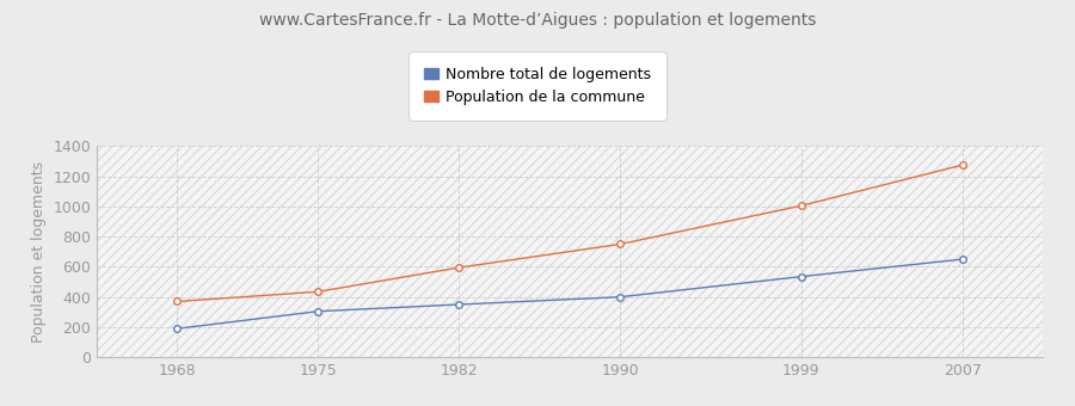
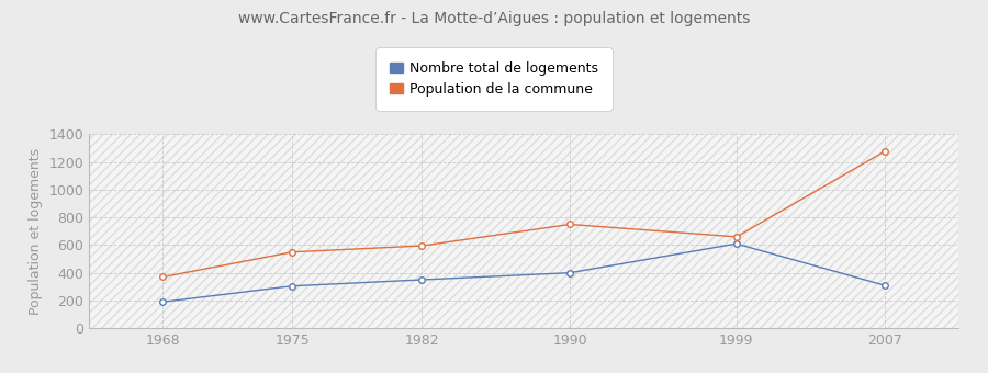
Population de la commune/1975: 440 -> 550
Nombre total de logements/1999: 540 -> 610
Population de la commune/1999: 1000 -> 660
Nombre total de logements/2007: 650 -> 310
